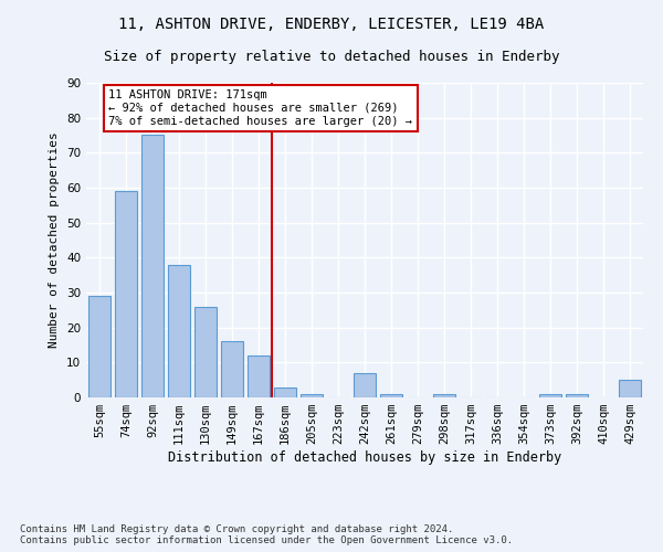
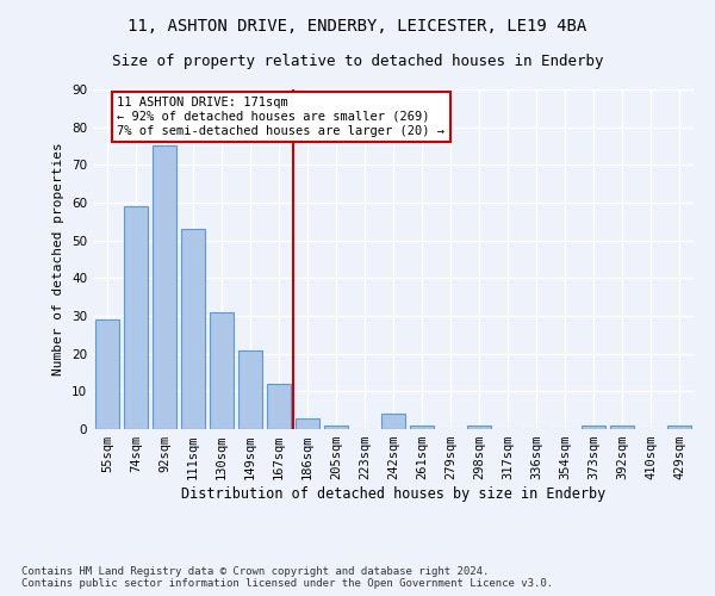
111sqm: 38 -> 53
130sqm: 26 -> 31
149sqm: 16 -> 21
242sqm: 7 -> 4
429sqm: 5 -> 1
